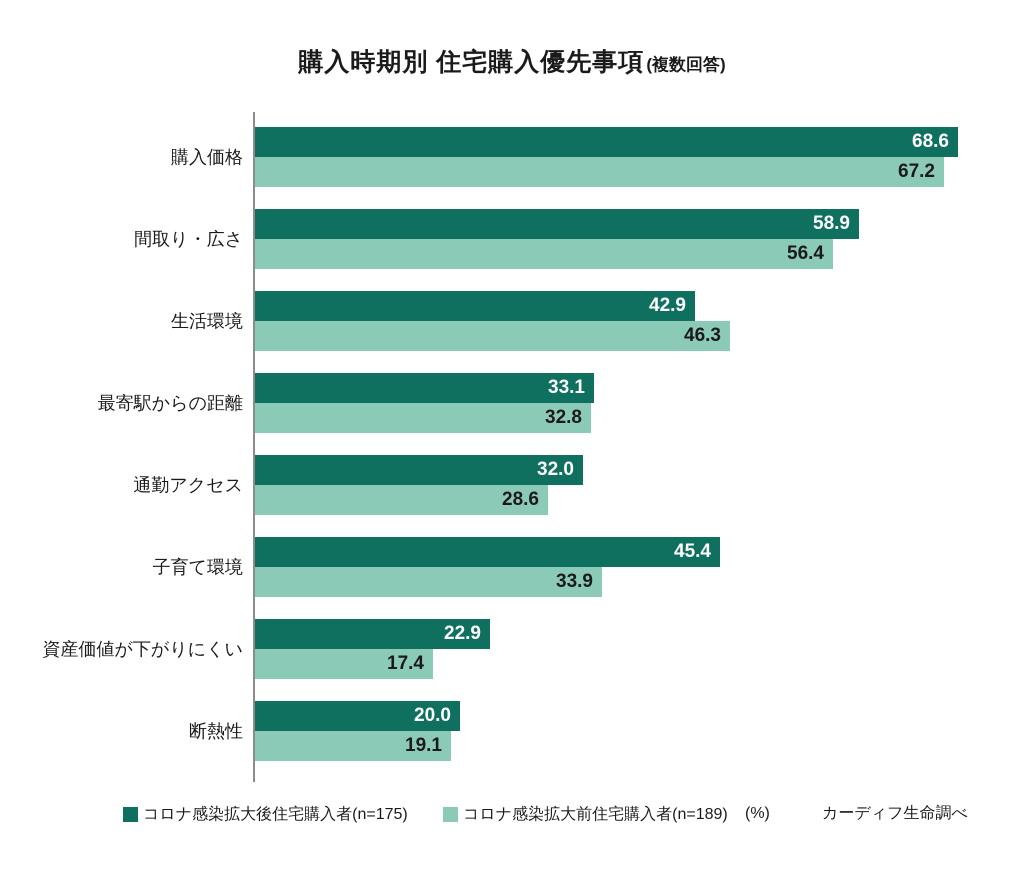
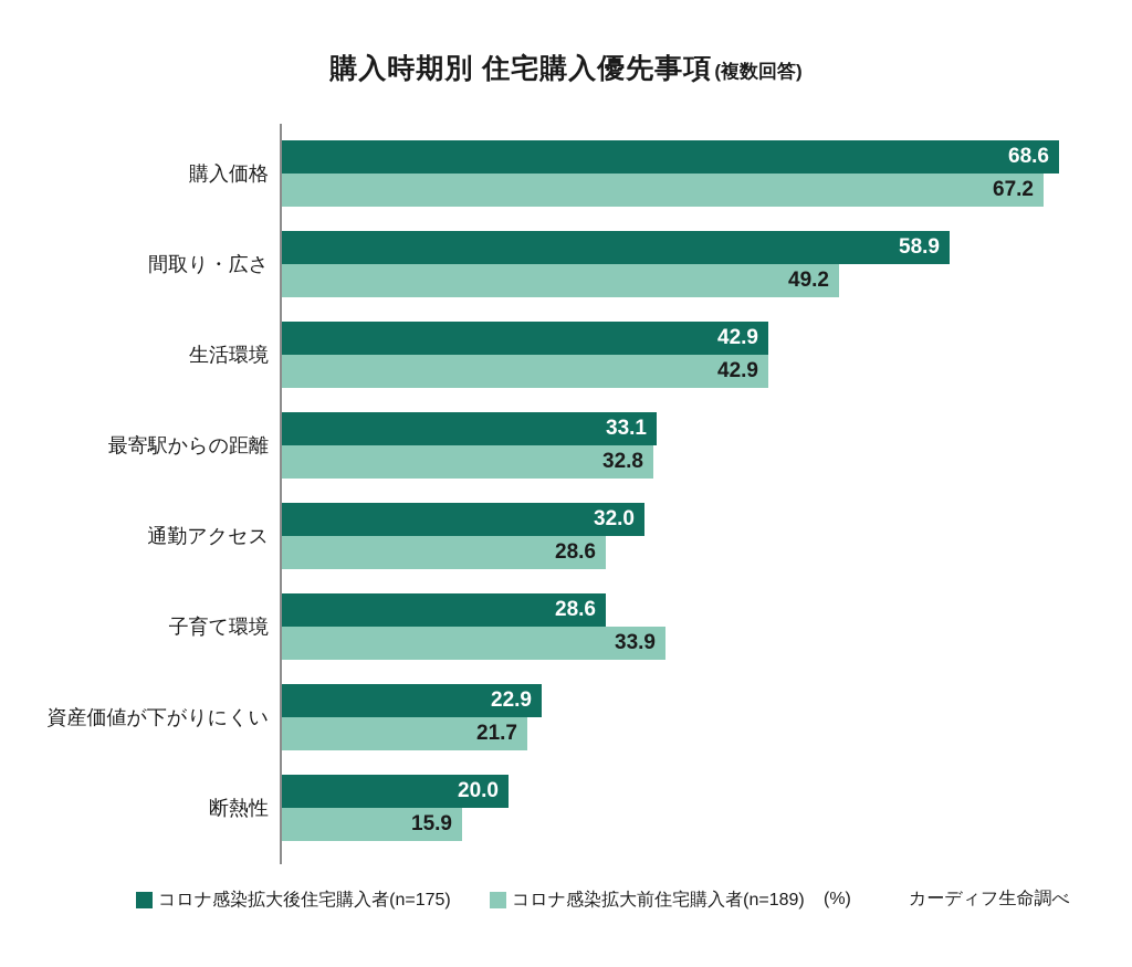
コロナ感染拡大前住宅購入者(n=189)/間取り・広さ: 56.4 -> 49.2
コロナ感染拡大前住宅購入者(n=189)/生活環境: 46.3 -> 42.9
コロナ感染拡大後住宅購入者(n=175)/子育て環境: 45.4 -> 28.6
コロナ感染拡大前住宅購入者(n=189)/資産価値が下がりにくい: 17.4 -> 21.7
コロナ感染拡大前住宅購入者(n=189)/断熱性: 19.1 -> 15.9
